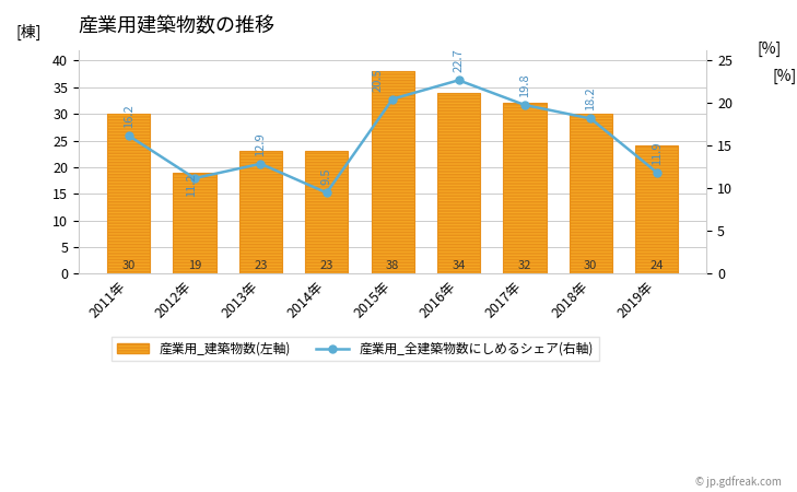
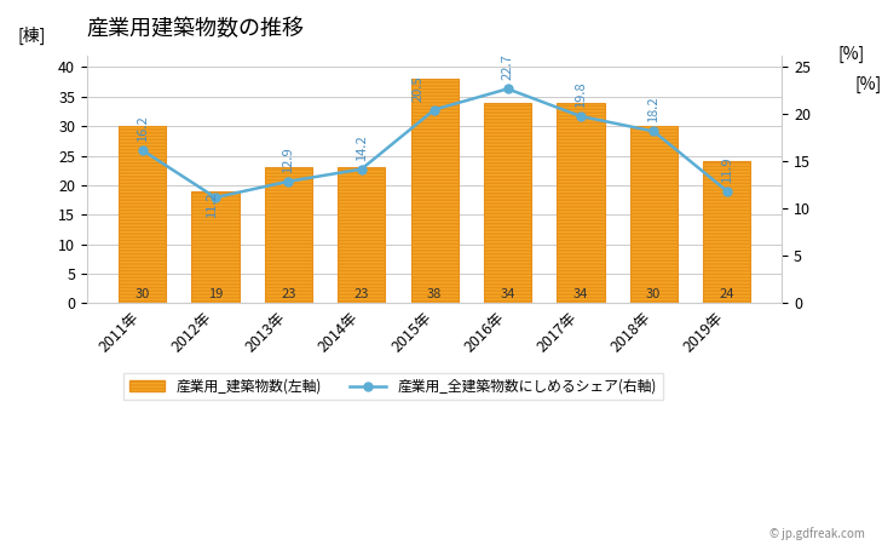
産業用_全建築物数にしめるシェア(右軸)/2014年: 9.5 -> 14.2
産業用_建築物数(左軸)/2017年: 32 -> 34
